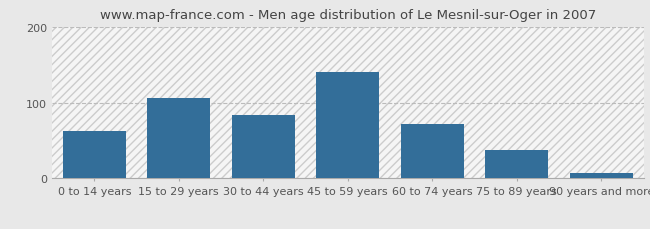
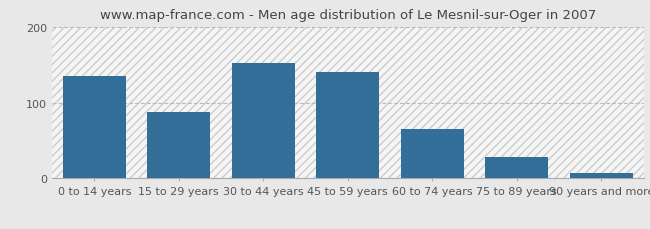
0 to 14 years: 62 -> 135
15 to 29 years: 106 -> 88
30 to 44 years: 84 -> 152
60 to 74 years: 72 -> 65
75 to 89 years: 38 -> 28
